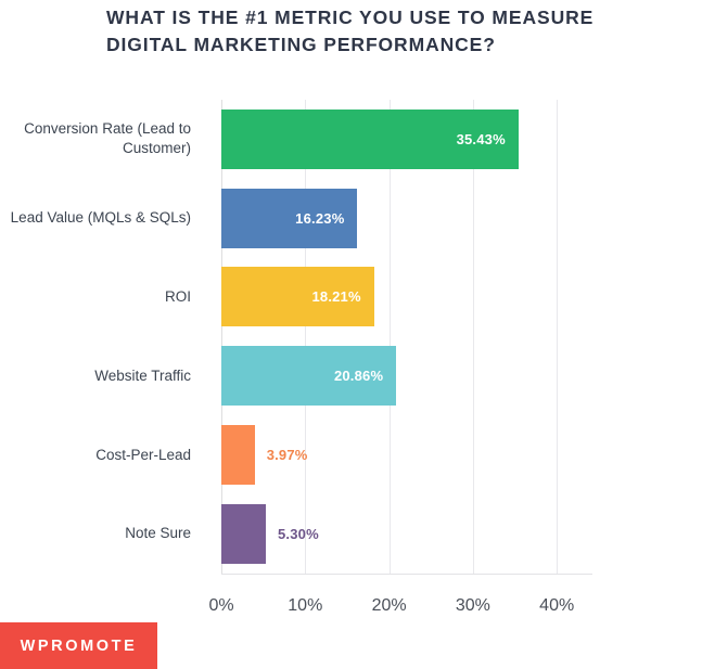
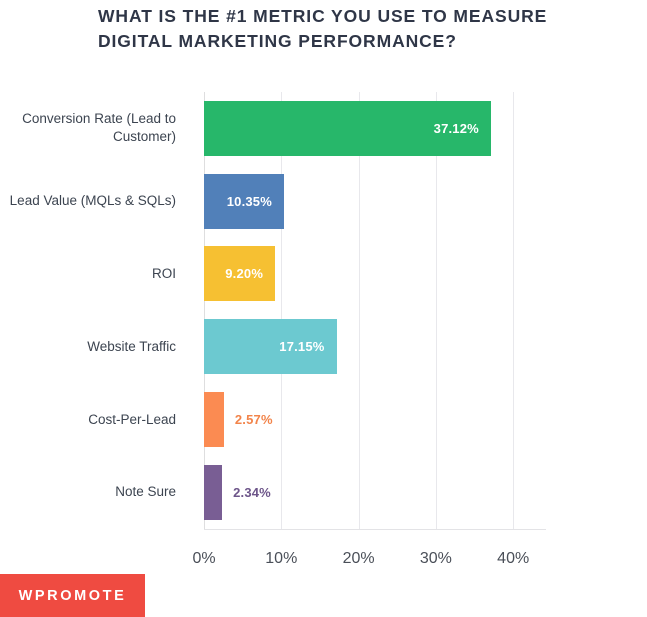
Conversion Rate (Lead to Customer): 35.43% -> 37.12%
Lead Value (MQLs & SQLs): 16.23% -> 10.35%
ROI: 18.21% -> 9.20%
Website Traffic: 20.86% -> 17.15%
Cost-Per-Lead: 3.97% -> 2.57%
Note Sure: 5.30% -> 2.34%
